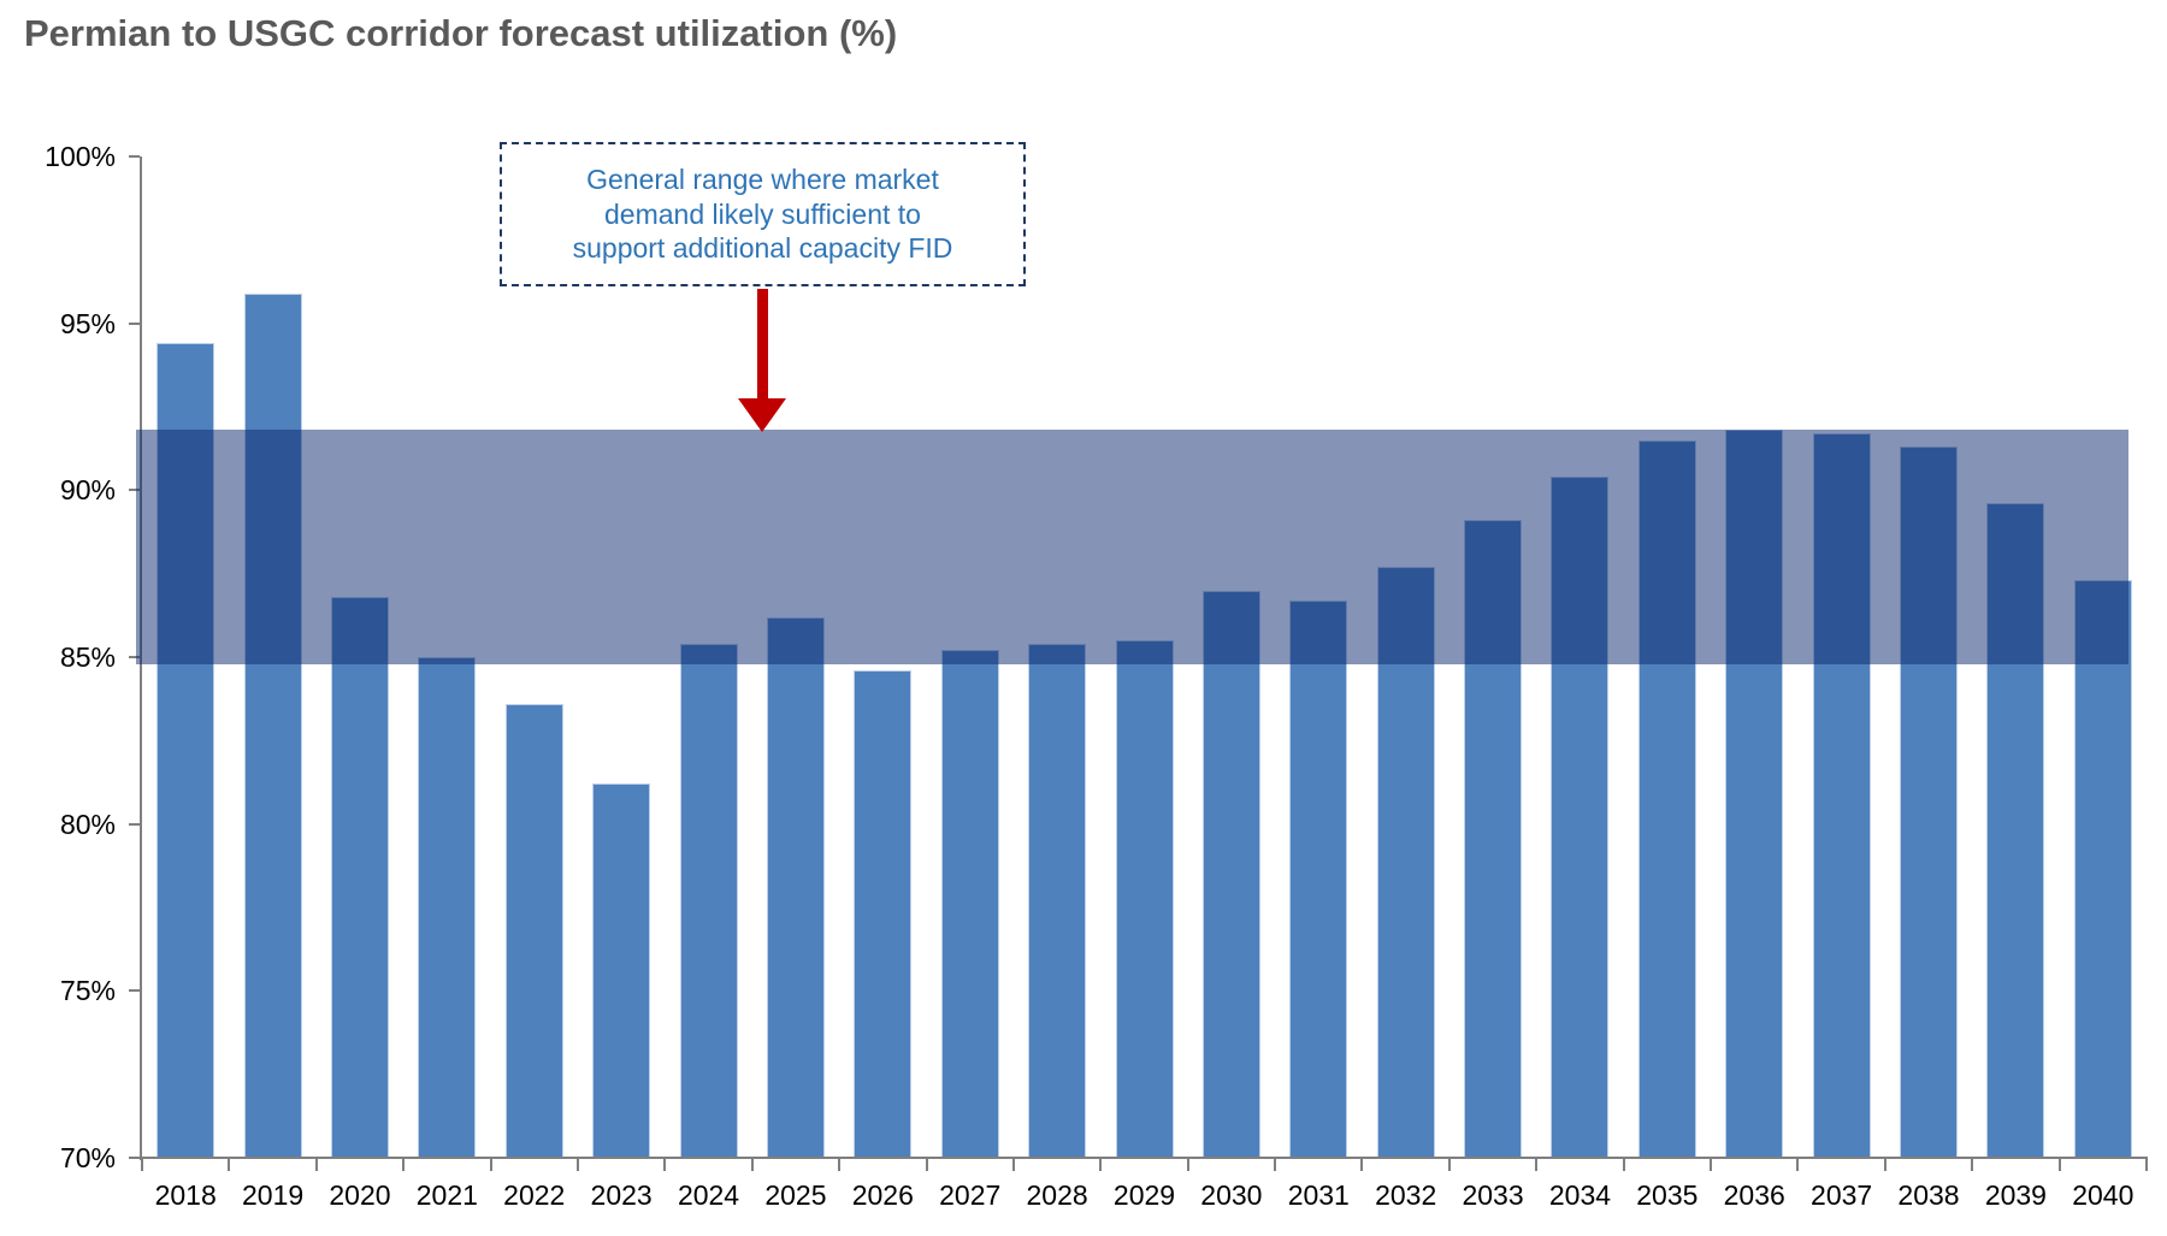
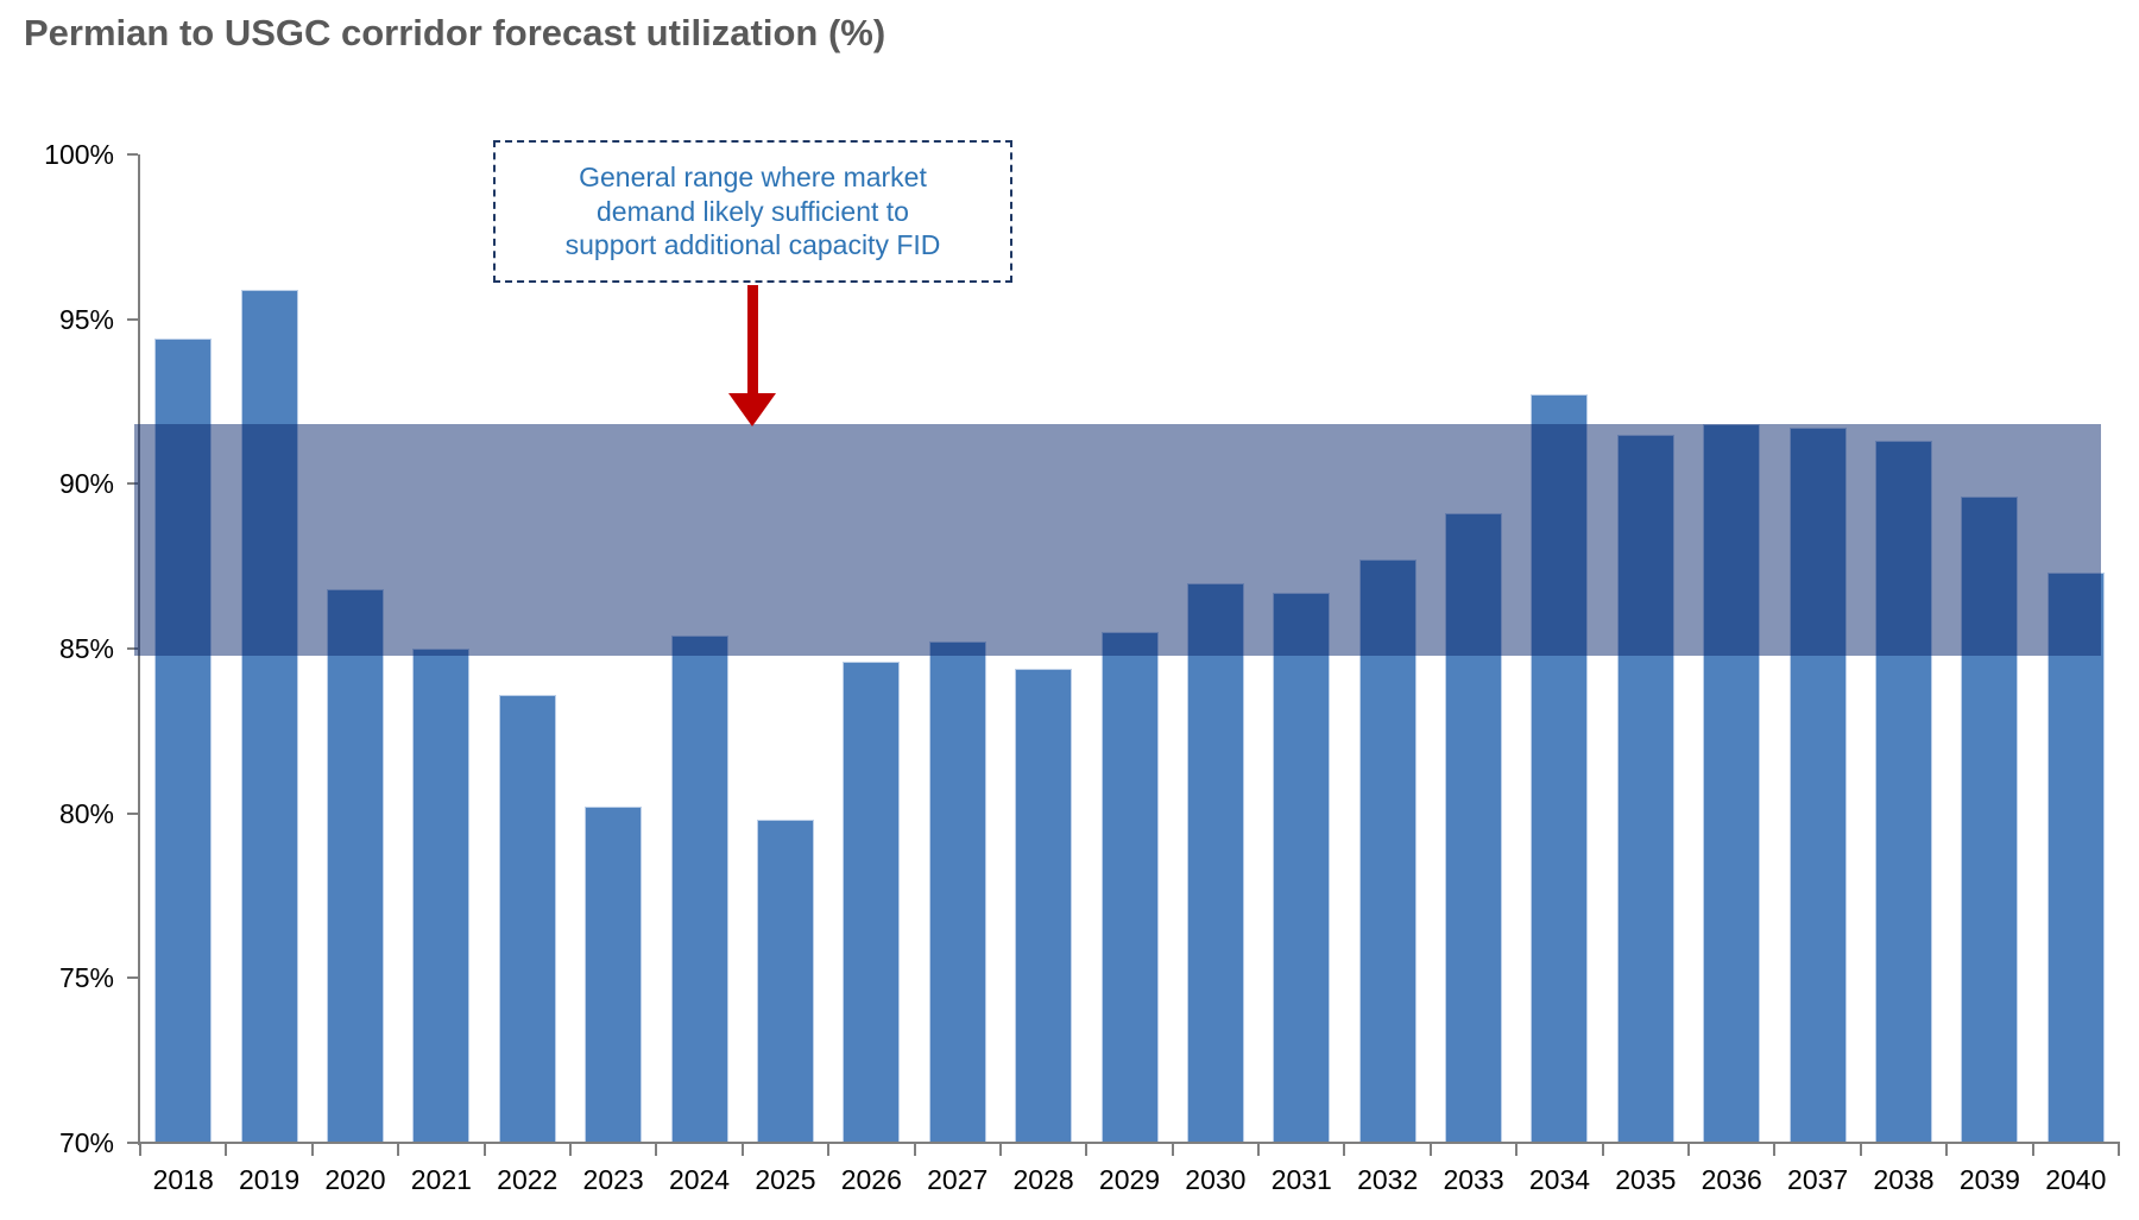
2023: 81.2% -> 80.2%
2025: 86.2% -> 79.8%
2028: 85.4% -> 84.4%
2034: 90.4% -> 92.7%
